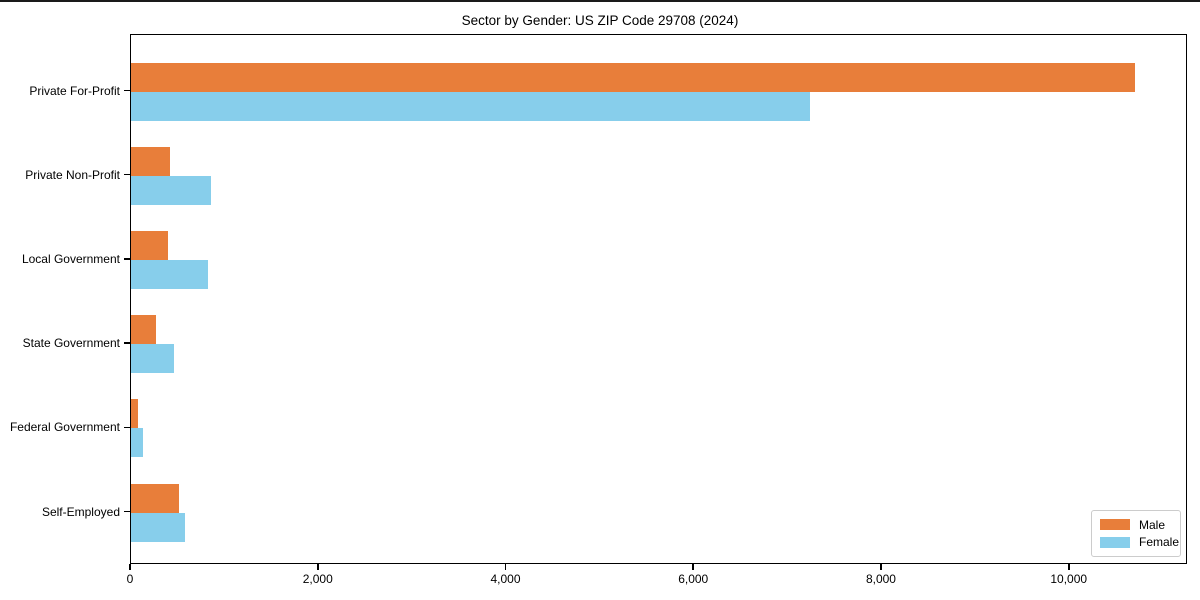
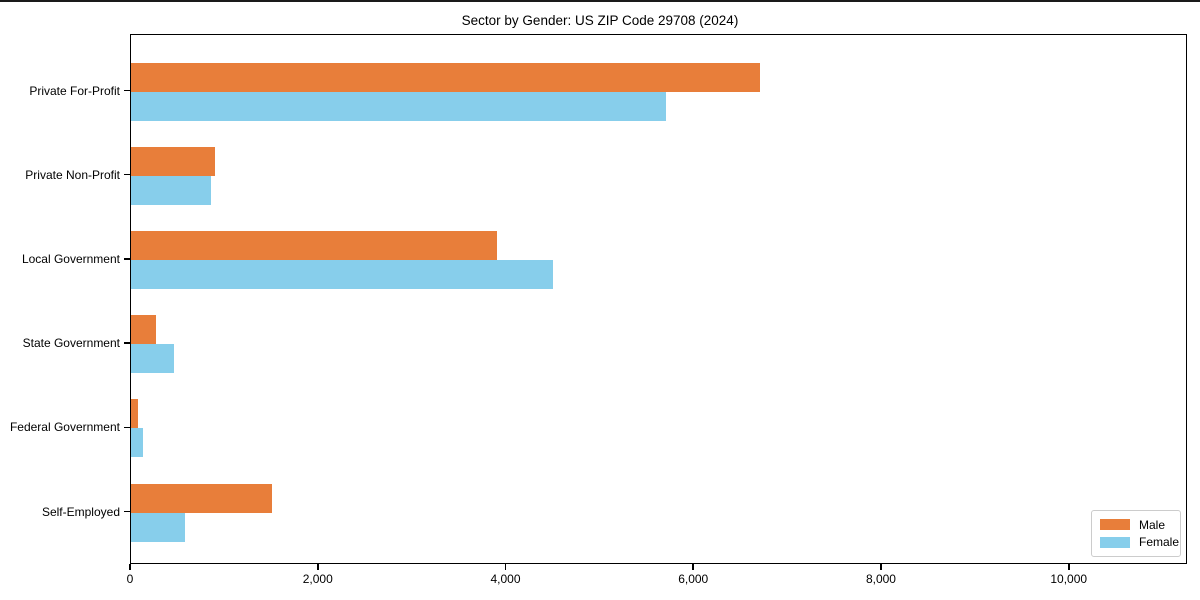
Male/Private For-Profit: 10700 -> 6700
Female/Private For-Profit: 7200 -> 5700
Male/Private Non-Profit: 400 -> 900
Male/Local Government: 400 -> 3900
Female/Local Government: 800 -> 4500
Male/Self-Employed: 500 -> 1500
